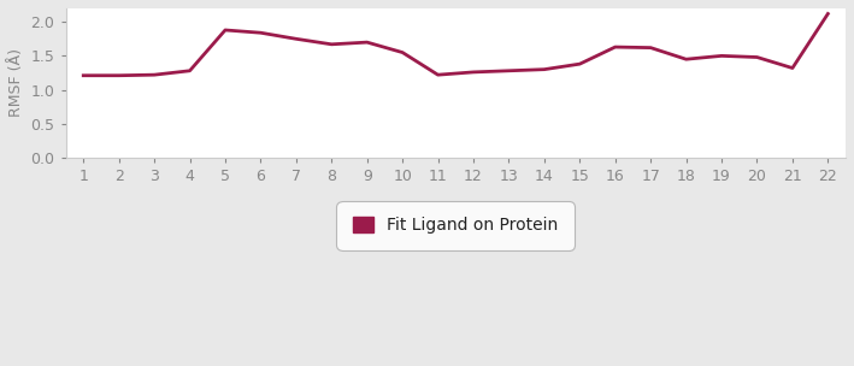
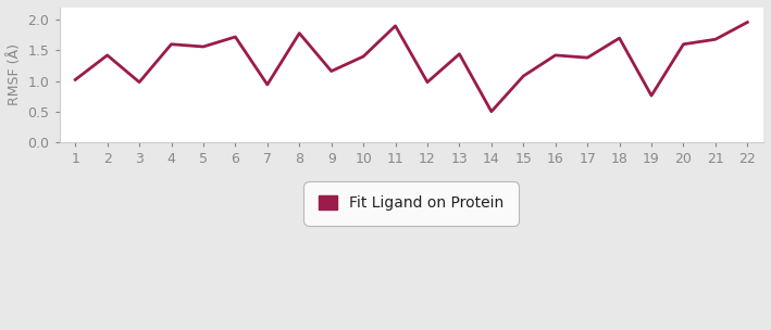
1: 1.21 -> 1.02
2: 1.21 -> 1.42
3: 1.22 -> 0.98
4: 1.28 -> 1.60
5: 1.88 -> 1.56
6: 1.84 -> 1.72
7: 1.75 -> 0.94
8: 1.67 -> 1.78
9: 1.70 -> 1.16
10: 1.55 -> 1.40
11: 1.22 -> 1.90
12: 1.26 -> 0.98
13: 1.28 -> 1.44
14: 1.30 -> 0.50
15: 1.38 -> 1.08
16: 1.63 -> 1.42
17: 1.62 -> 1.38
18: 1.45 -> 1.70
19: 1.50 -> 0.76
20: 1.48 -> 1.60
21: 1.32 -> 1.68
22: 2.12 -> 1.96
